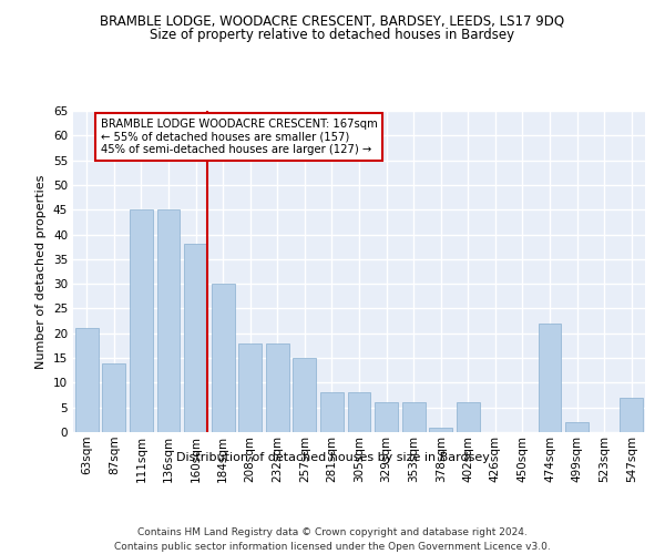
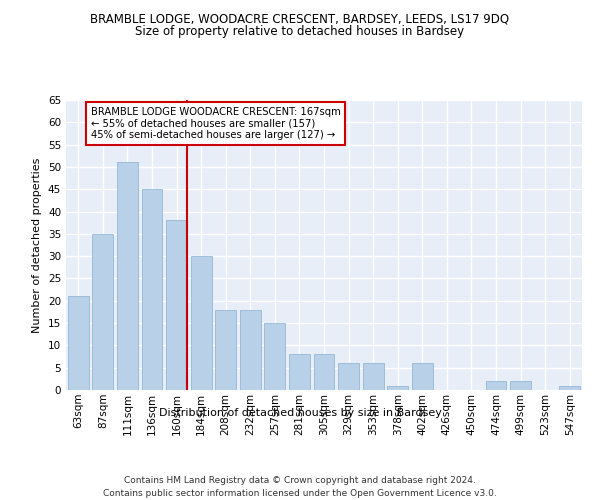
87sqm: 14 -> 35
111sqm: 45 -> 51
474sqm: 22 -> 2
547sqm: 7 -> 1
